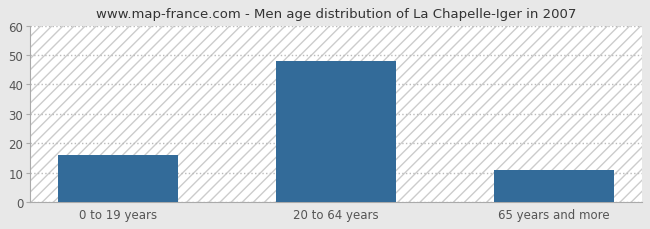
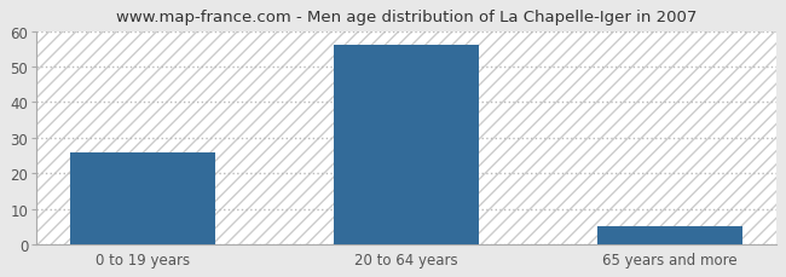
0 to 19 years: 16 -> 26
20 to 64 years: 48 -> 56
65 years and more: 11 -> 5
